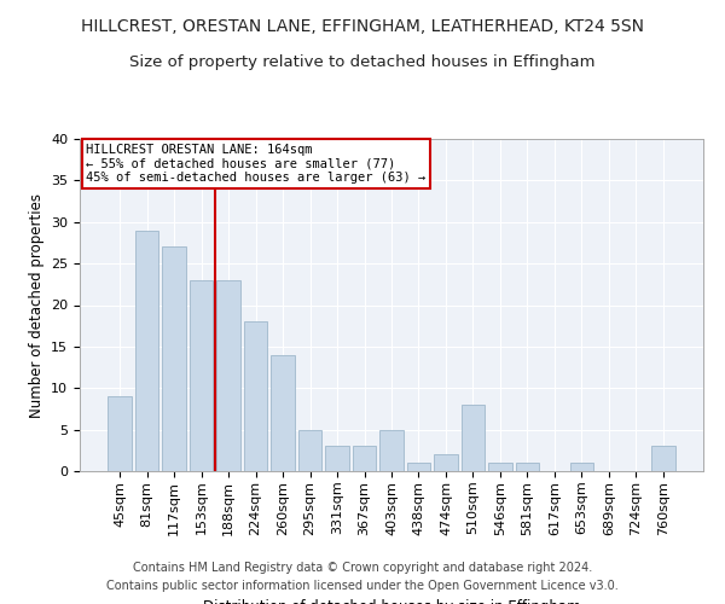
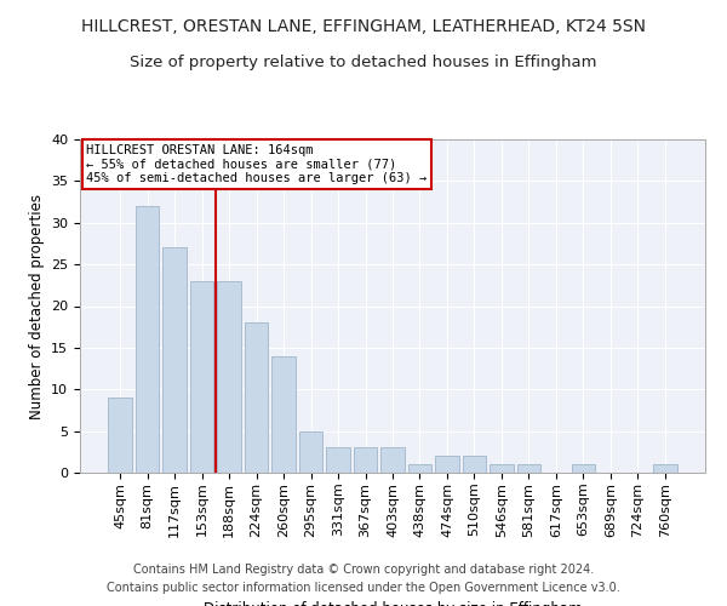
81sqm: 29 -> 32
403sqm: 5 -> 3
510sqm: 8 -> 2
760sqm: 3 -> 1
